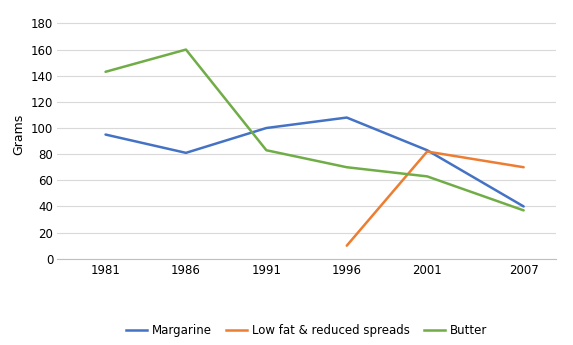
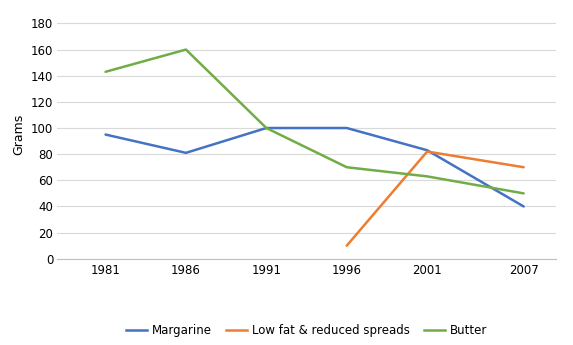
Butter/1991: 83 -> 100
Margarine/1996: 108 -> 100
Butter/2007: 37 -> 50
